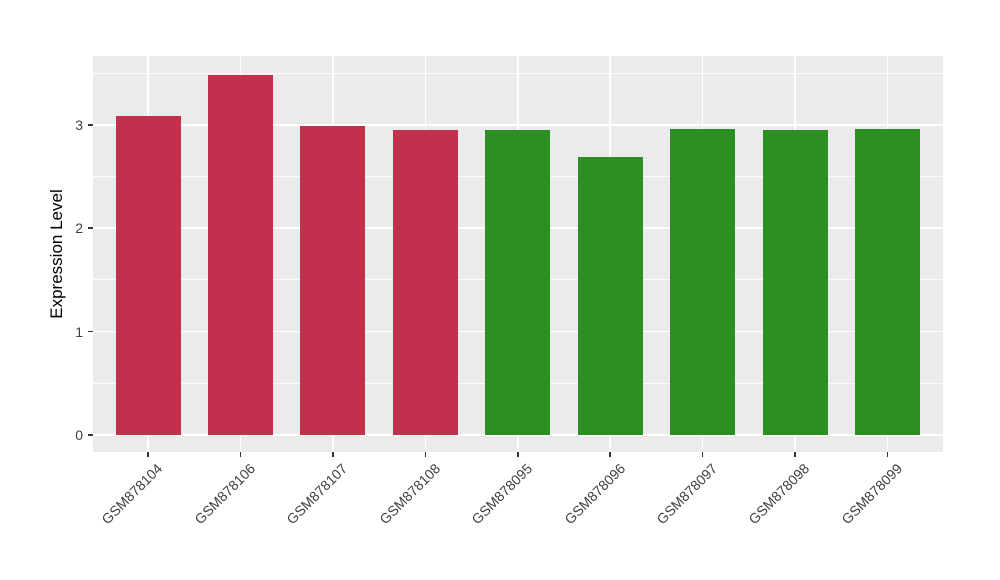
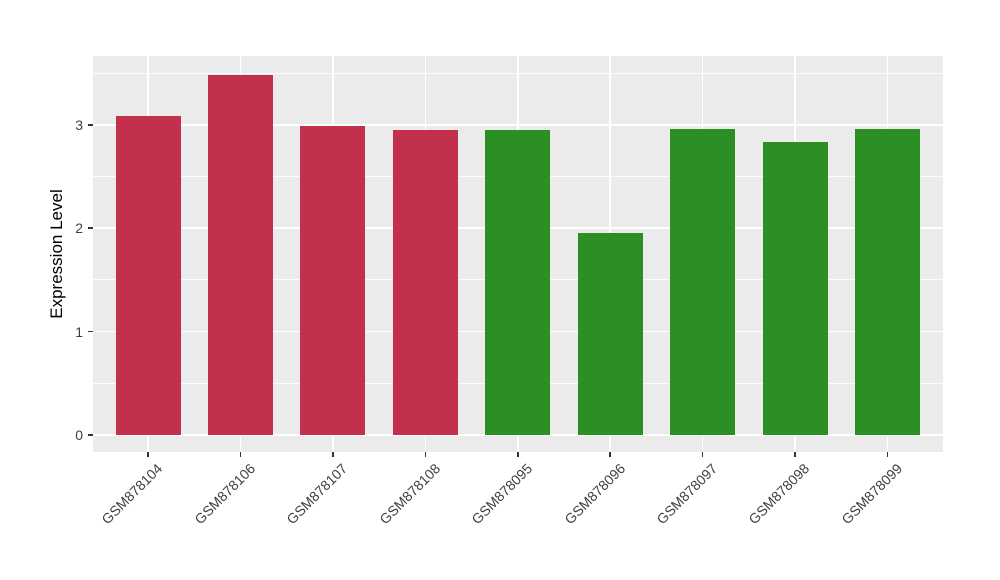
GSM878096: 2.69 -> 1.95
GSM878098: 2.95 -> 2.83
